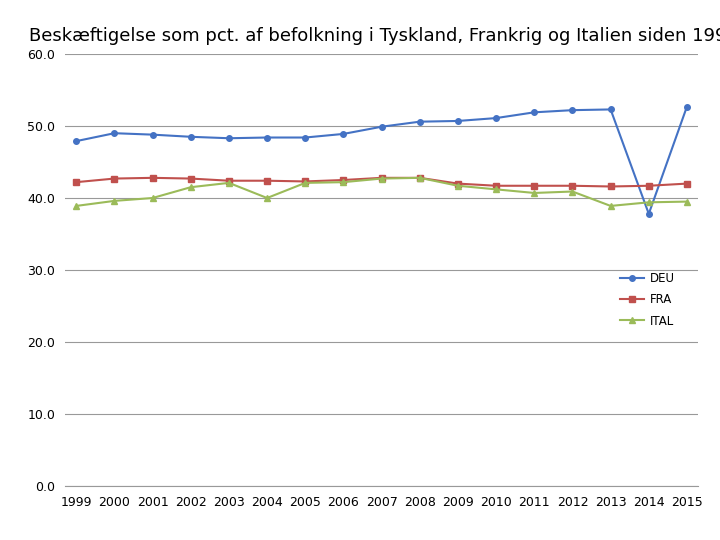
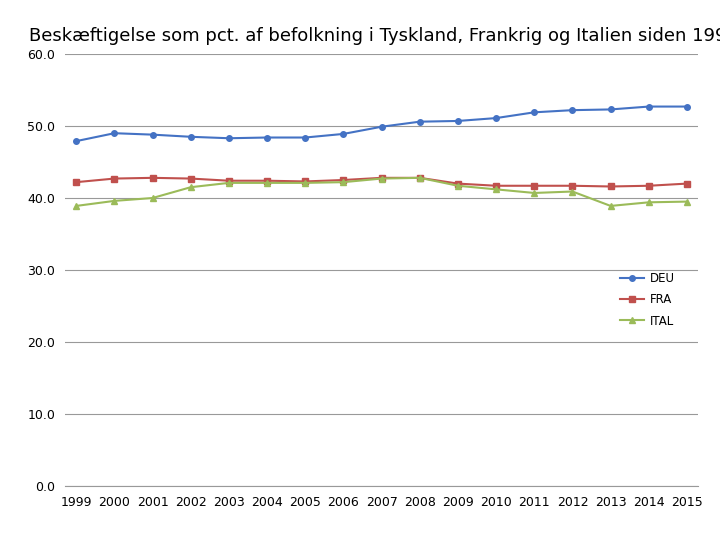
ITAL/2004: 40.0 -> 42.1
DEU/2014: 37.8 -> 52.7
